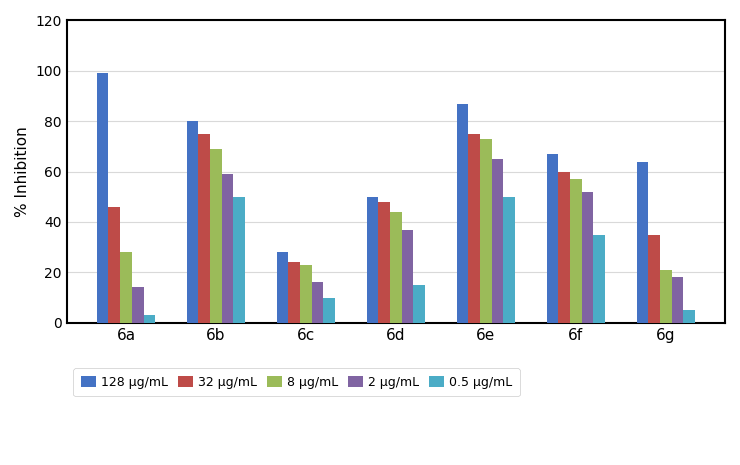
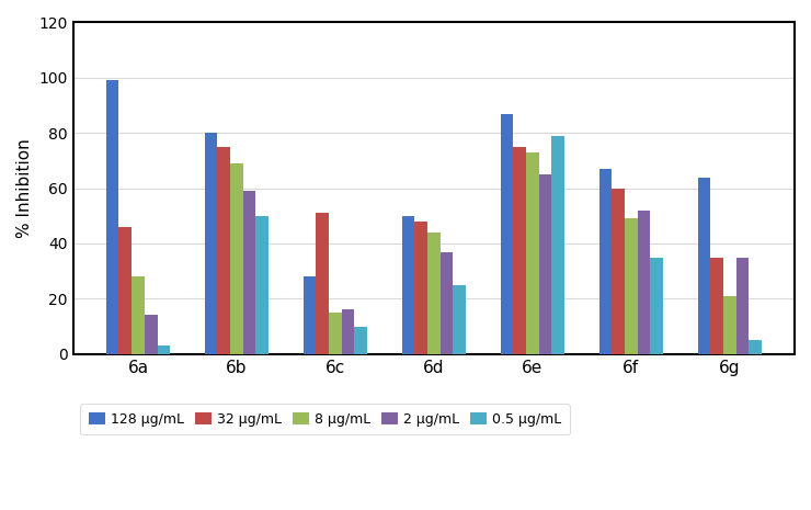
32 μg/mL/6c: 24 -> 51
8 μg/mL/6c: 23 -> 15
0.5 μg/mL/6d: 15 -> 25
0.5 μg/mL/6e: 50 -> 79
8 μg/mL/6f: 57 -> 49
2 μg/mL/6g: 18 -> 35
